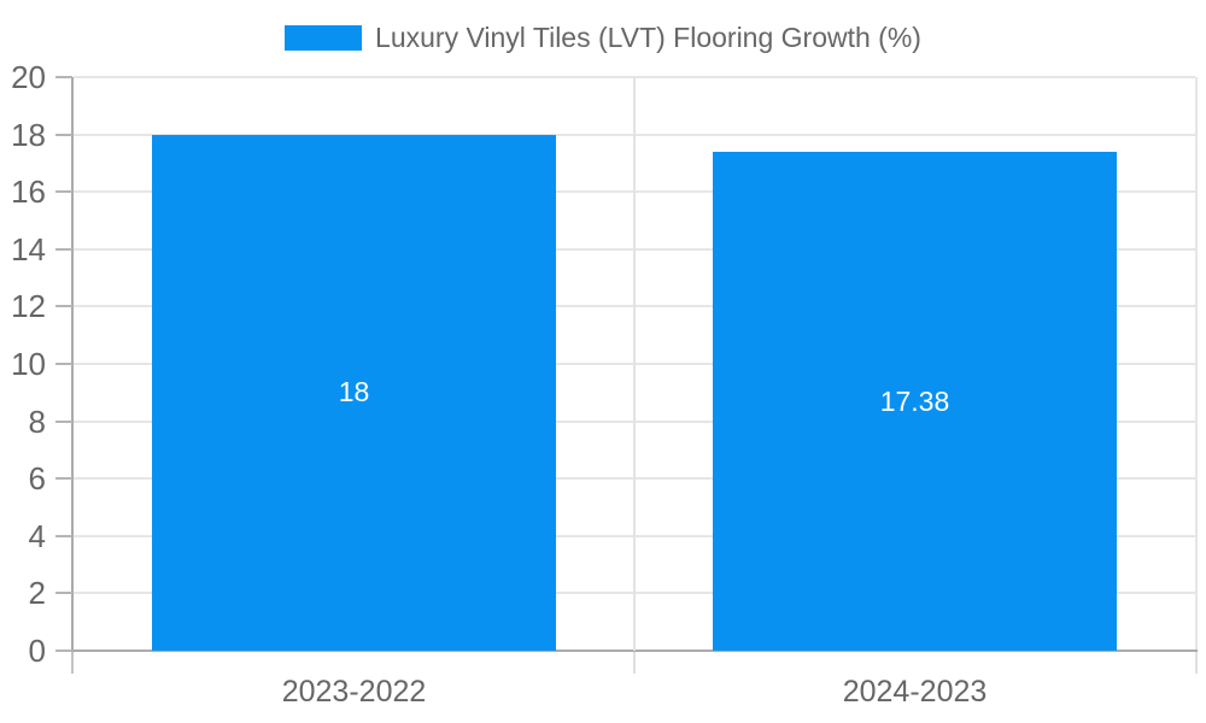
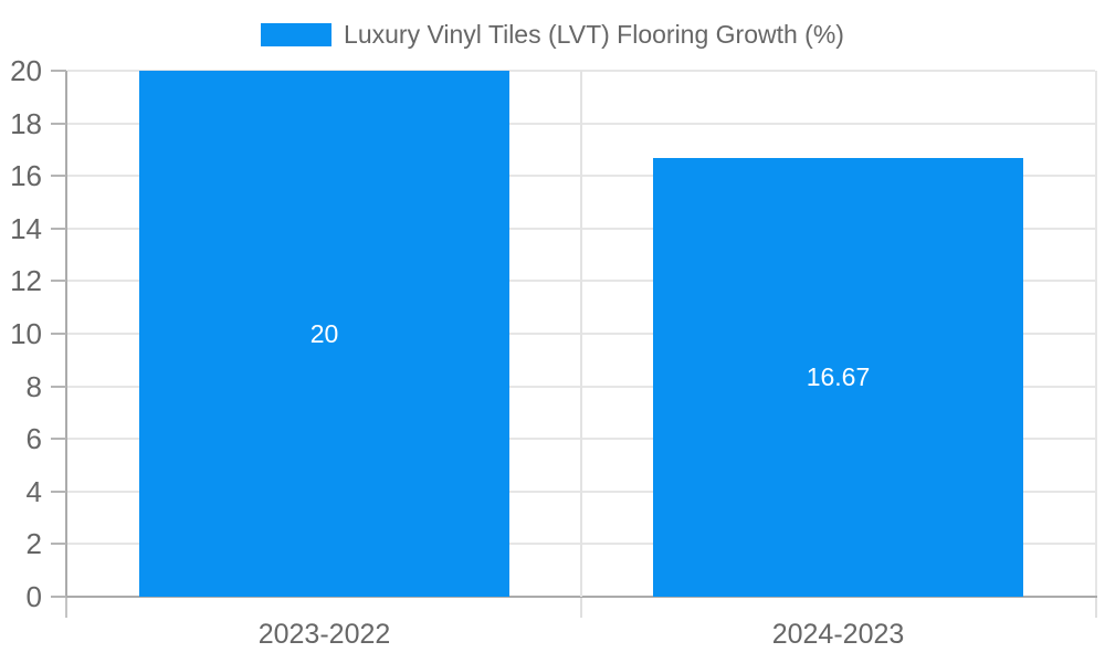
2023-2022: 18 -> 20
2024-2023: 17.38 -> 16.67
